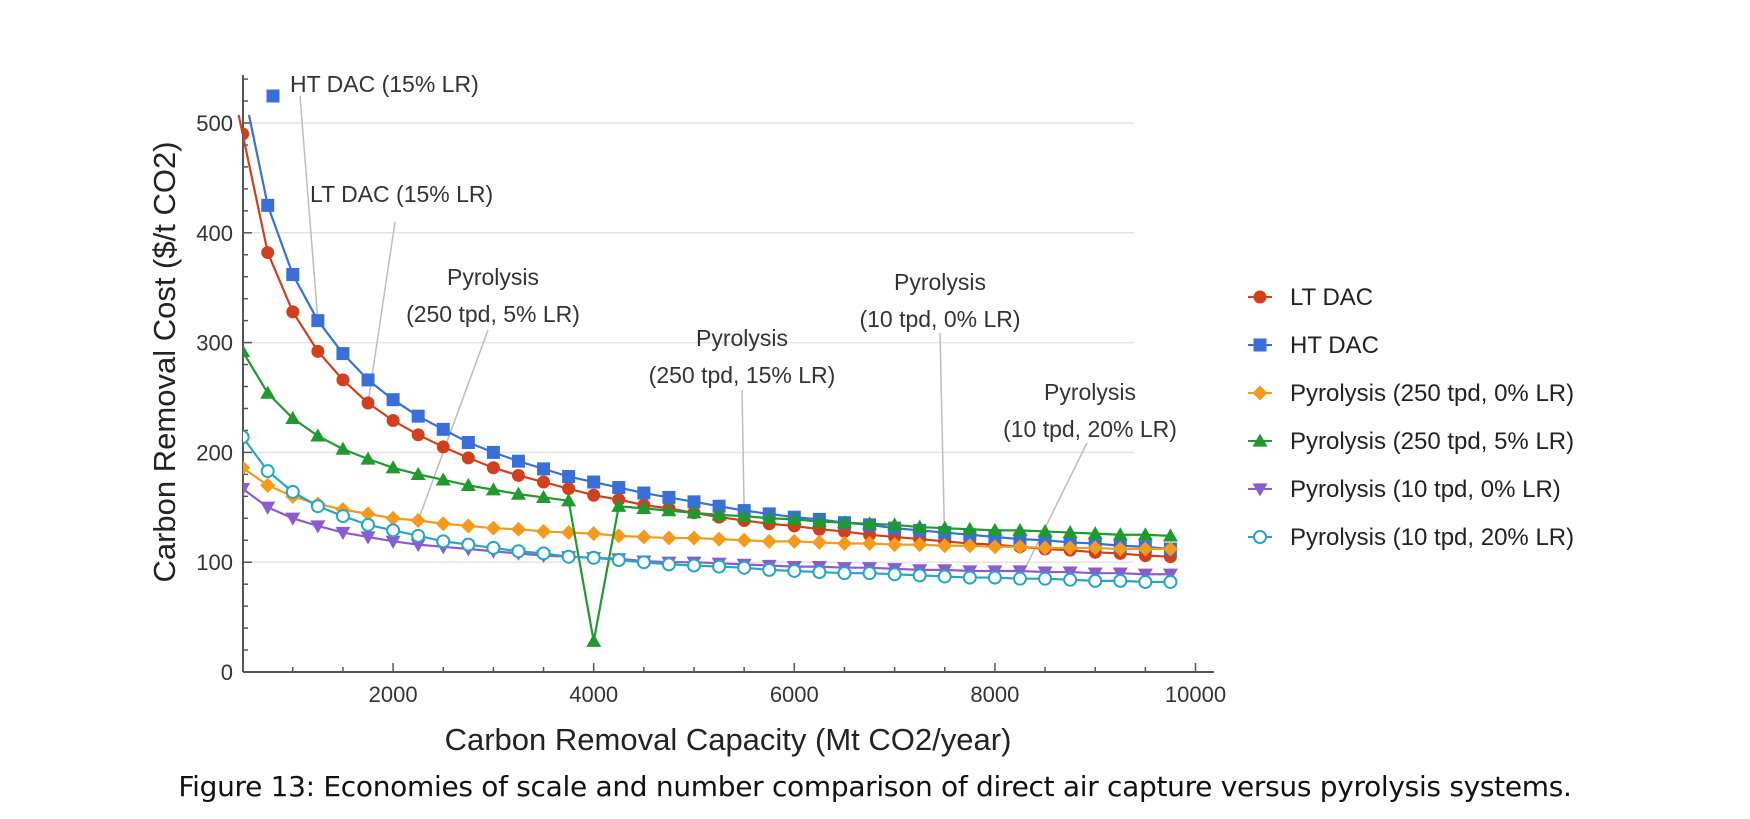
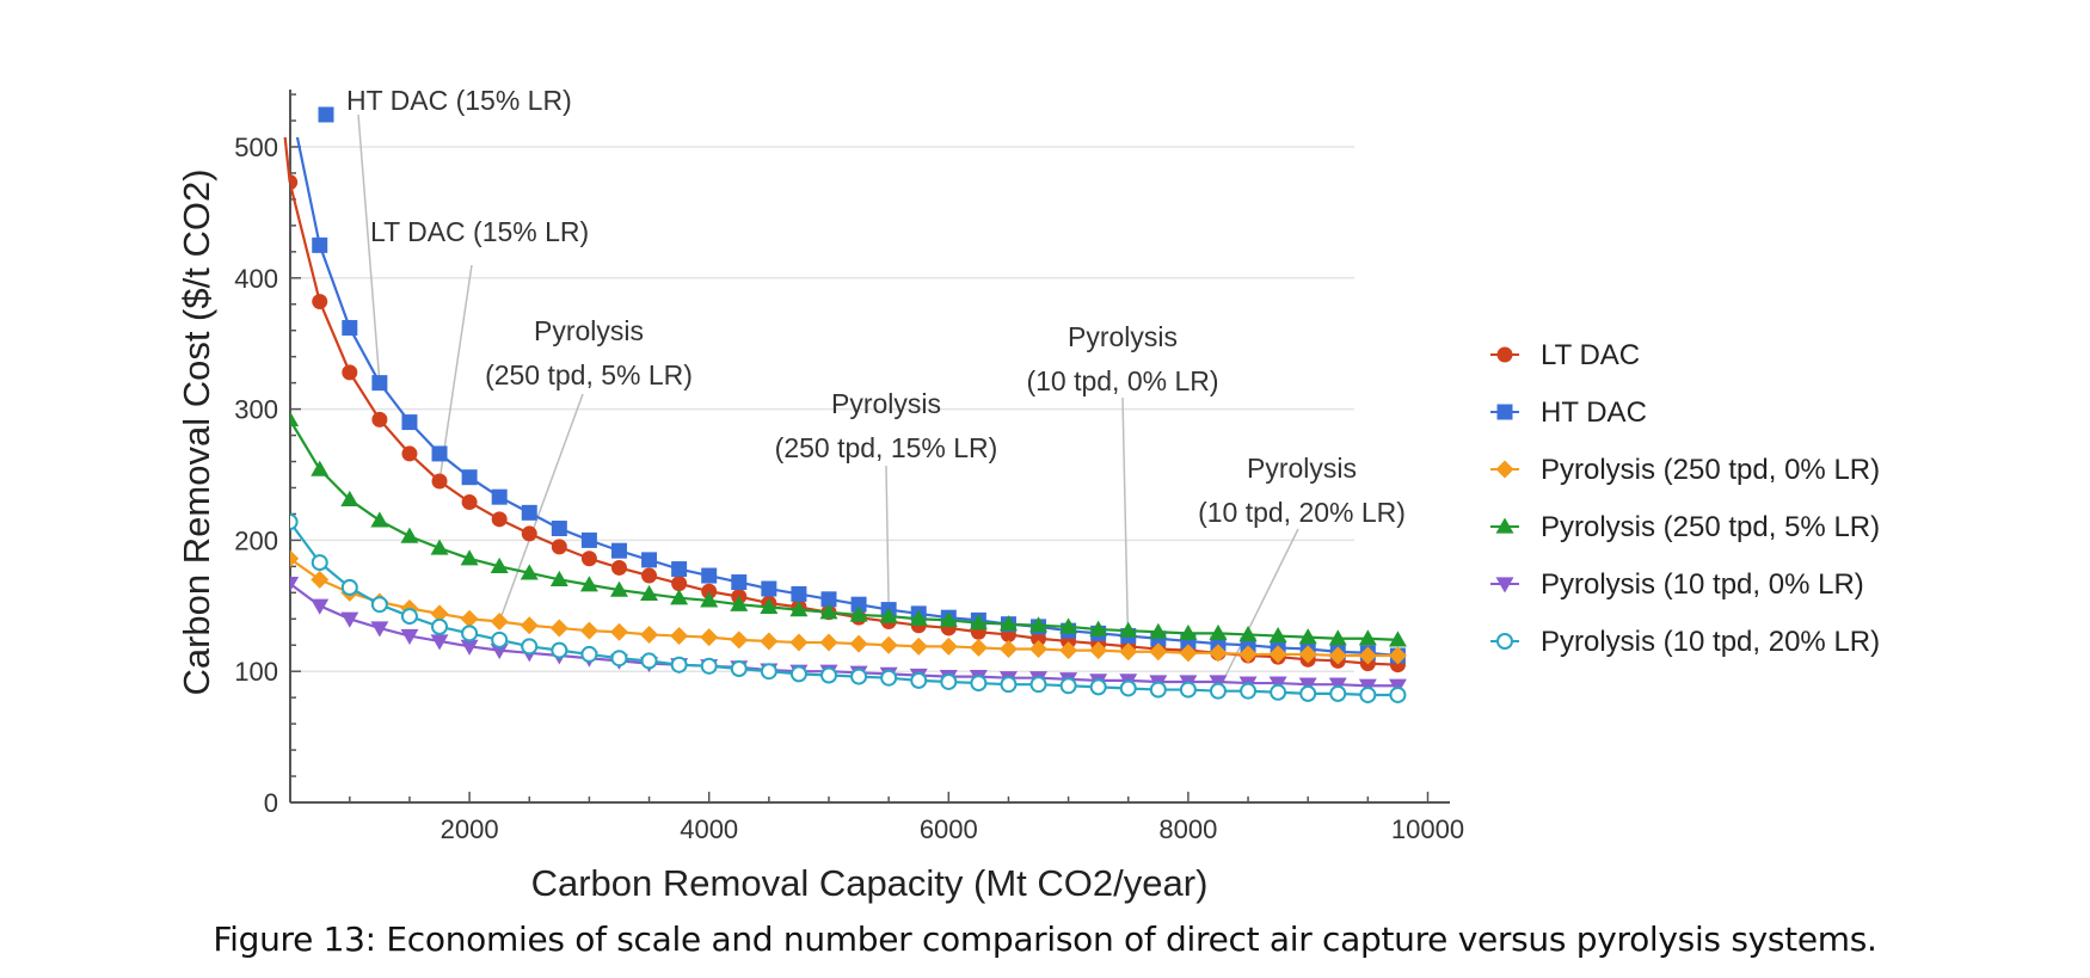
LT DAC/500: 490 -> 473
Pyrolysis (250 tpd, 5% LR)/4000: 28 -> 154
